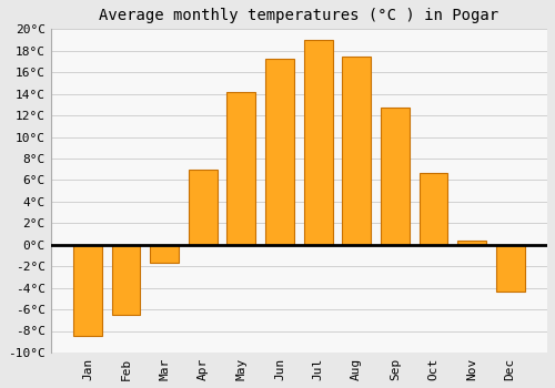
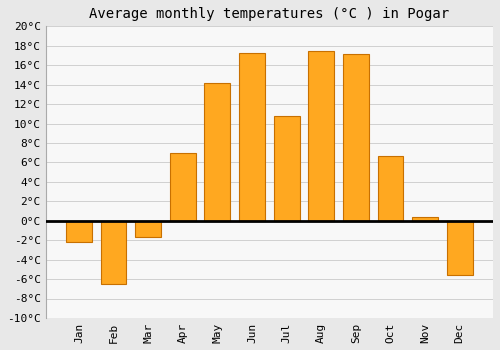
Jan: -8.5°C -> -2.2°C
Jul: 19.0°C -> 10.8°C
Sep: 12.7°C -> 17.2°C
Dec: -4.3°C -> -5.6°C
